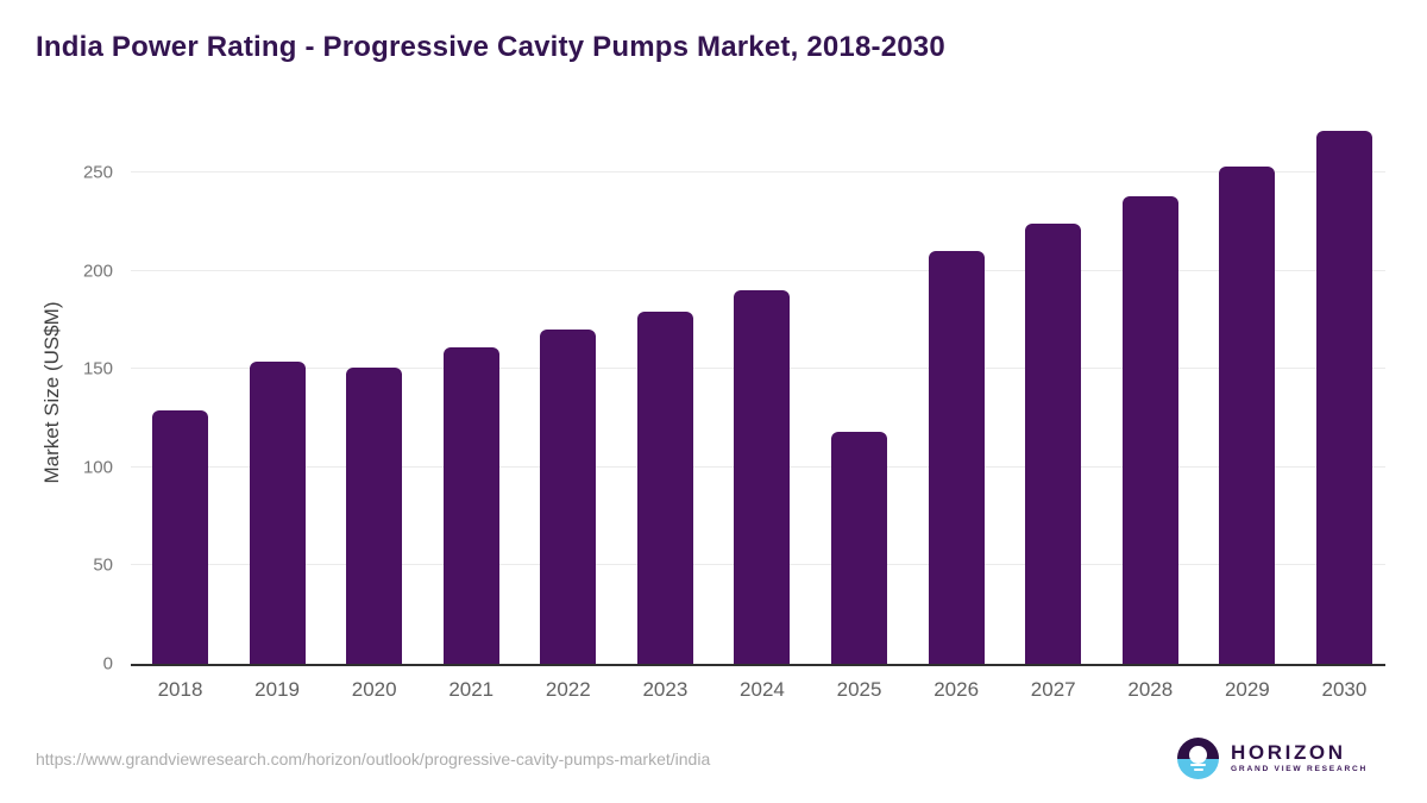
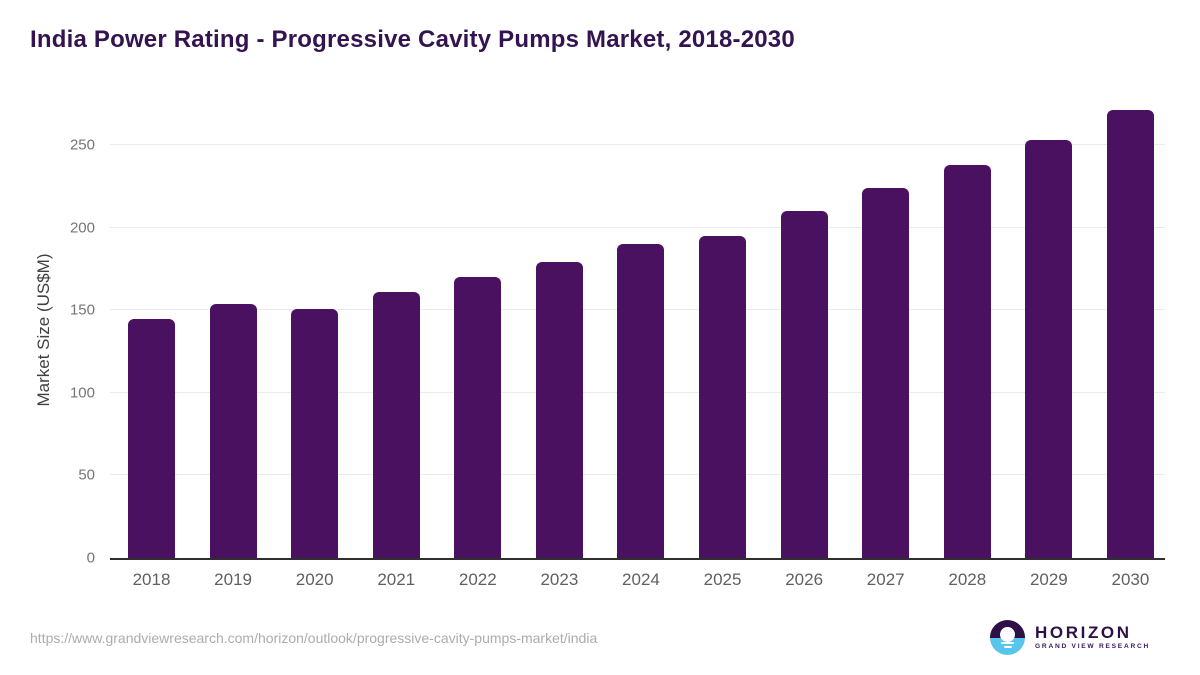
2018: 129 -> 145
2025: 118 -> 195
